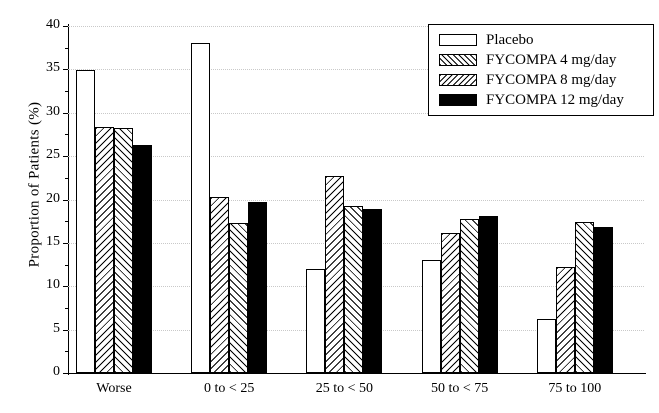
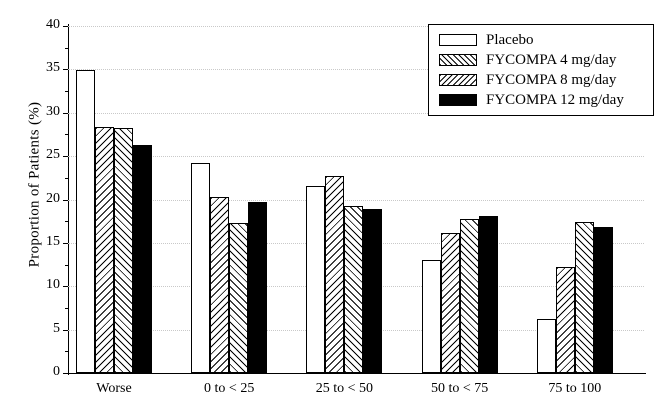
Placebo/0 to < 25: 38 -> 24
Placebo/25 to < 50: 12 -> 22
